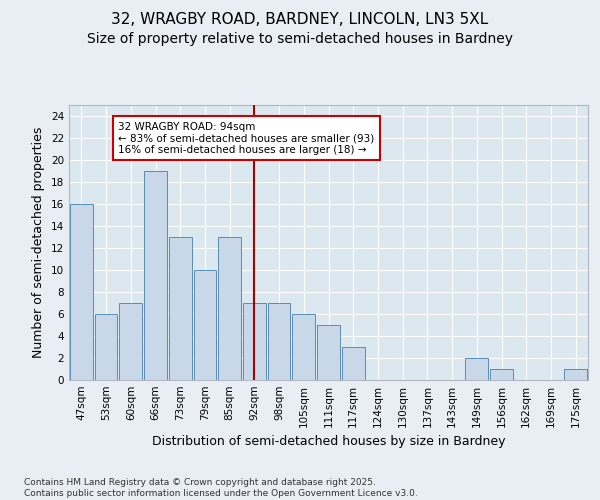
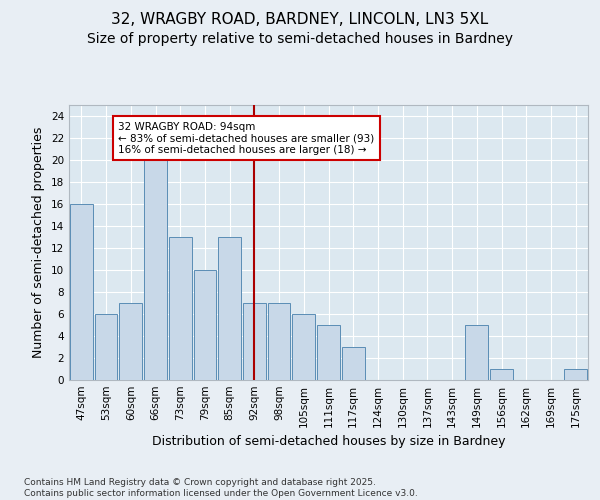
66sqm: 19 -> 20
149sqm: 2 -> 5
